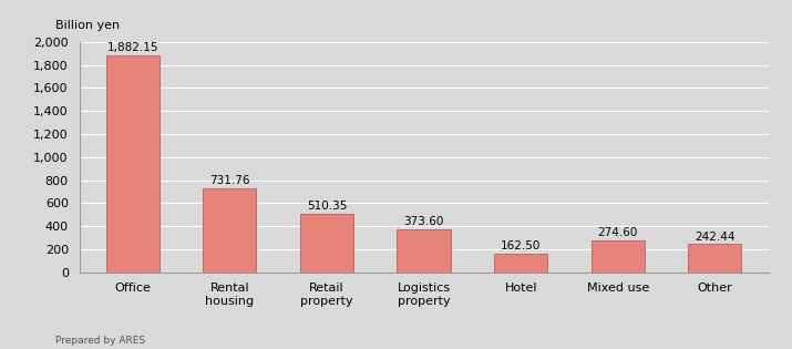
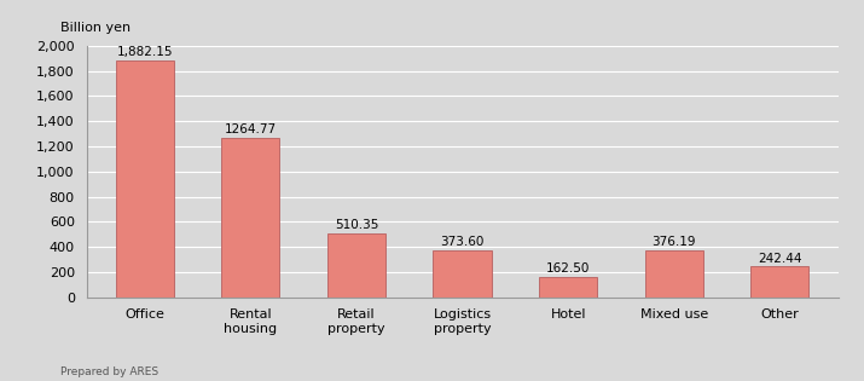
Rental housing: 731.76 -> 1264.77
Mixed use: 274.60 -> 376.19
